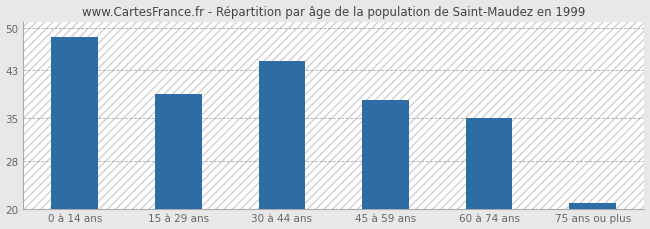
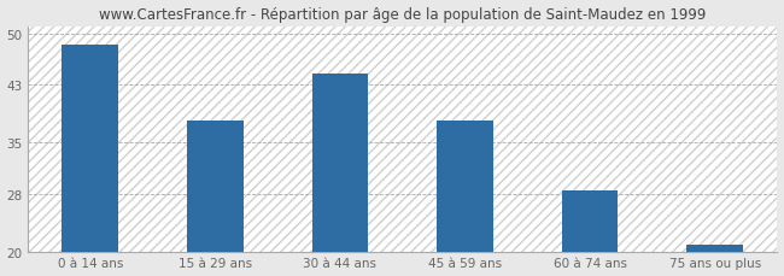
15 à 29 ans: 39.0 -> 38.0
60 à 74 ans: 35.0 -> 28.4
